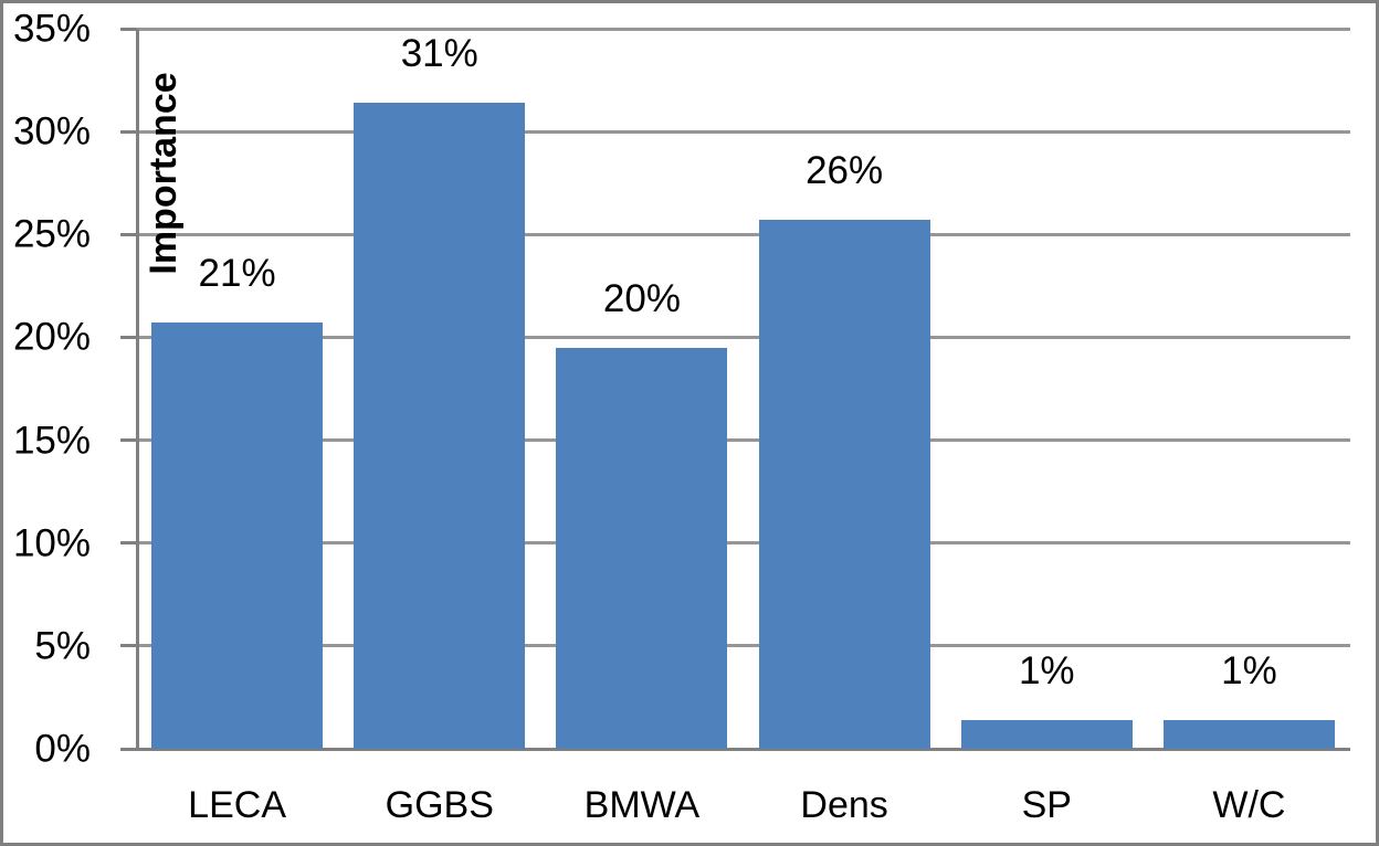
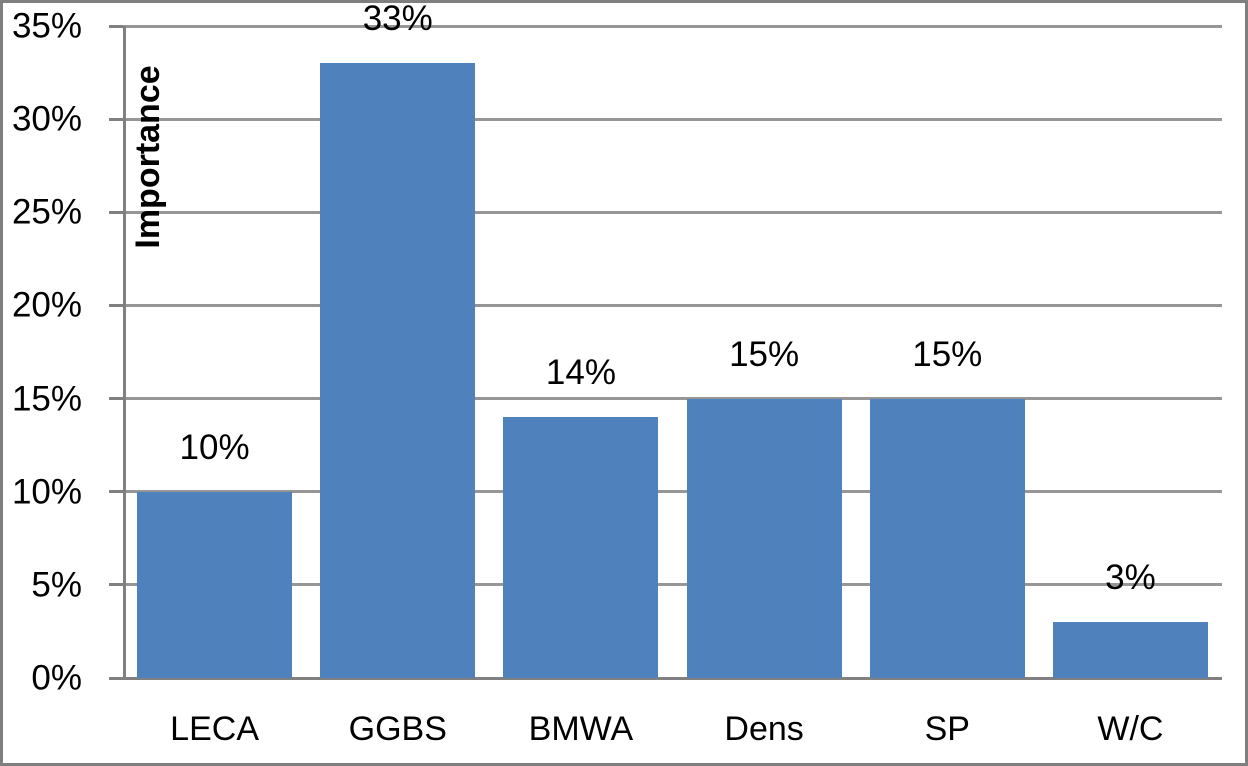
LECA: 21% -> 10%
GGBS: 31% -> 33%
BMWA: 20% -> 14%
Dens: 26% -> 15%
SP: 1% -> 15%
W/C: 1% -> 3%
